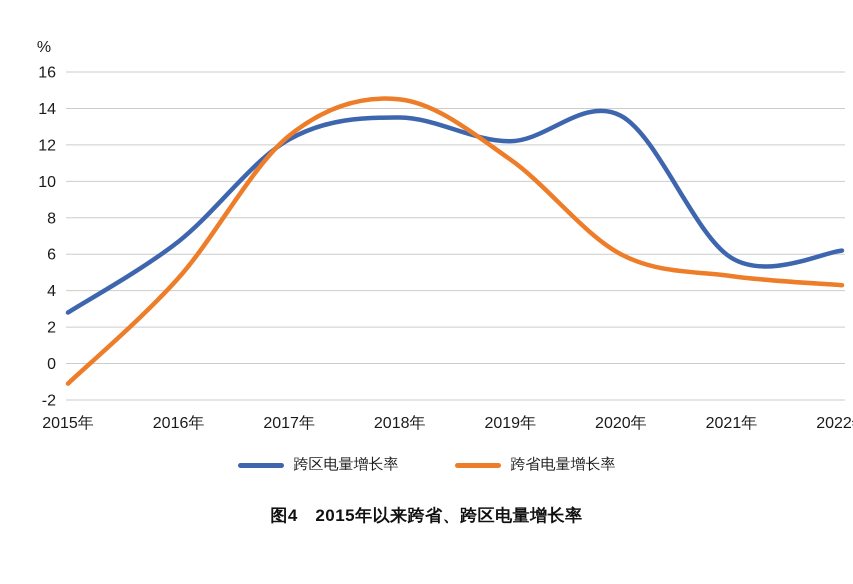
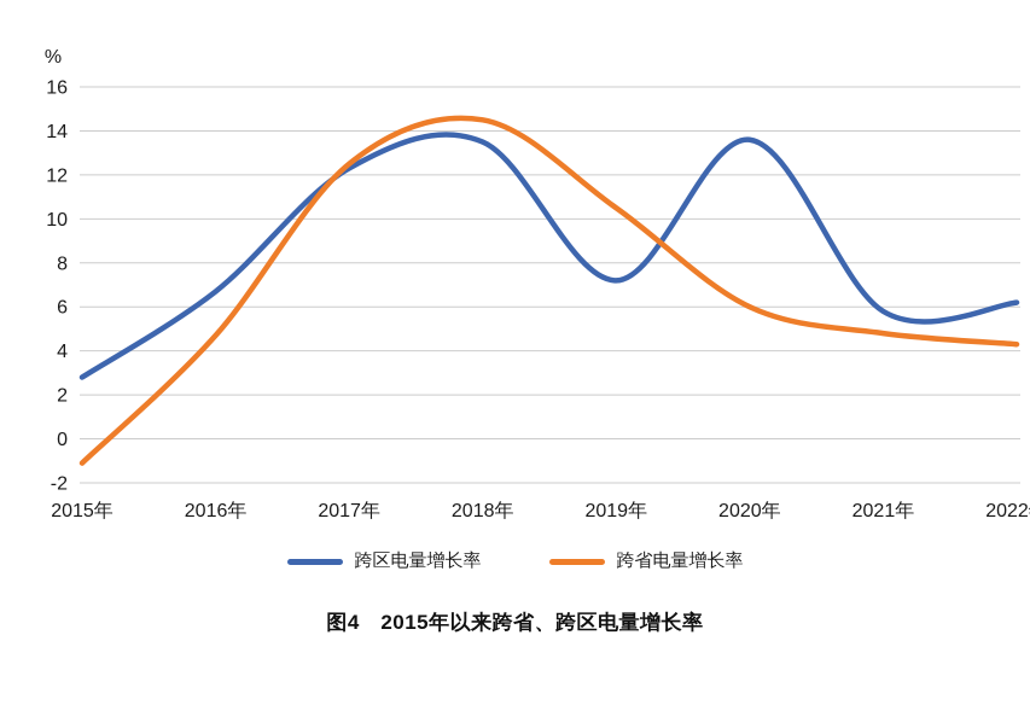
跨区电量增长率/2019年: 12.2 -> 7.2
跨省电量增长率/2019年: 11.2 -> 10.5
